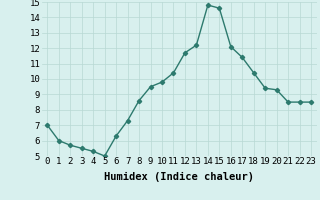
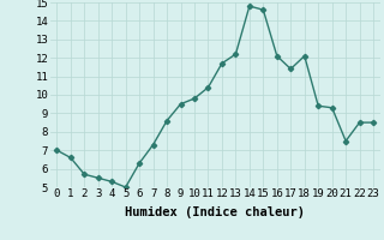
1: 6.0 -> 6.6
18: 10.4 -> 12.1
21: 8.5 -> 7.5
